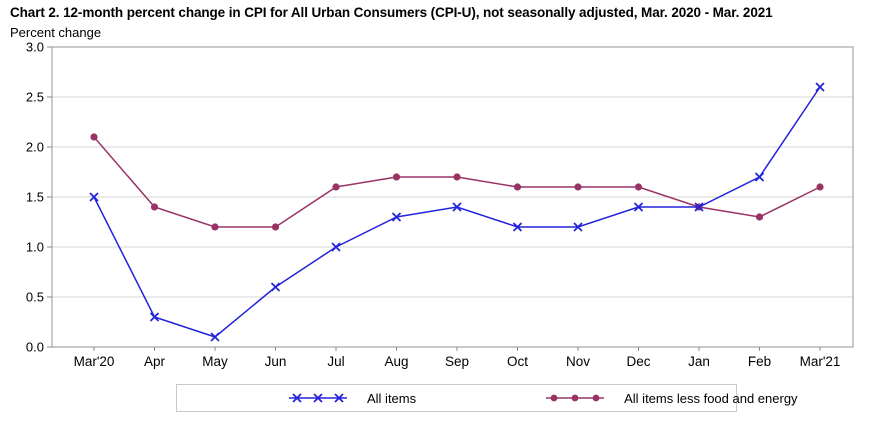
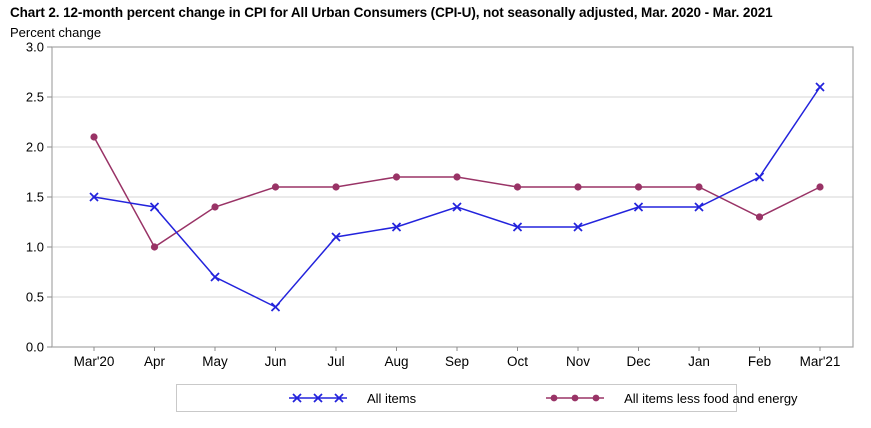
All items/Apr: 0.3 -> 1.4
All items less food and energy/Apr: 1.4 -> 1.0
All items/May: 0.1 -> 0.7
All items less food and energy/May: 1.2 -> 1.4
All items/Jun: 0.6 -> 0.4
All items less food and energy/Jun: 1.2 -> 1.6
All items/Jul: 1.0 -> 1.1
All items/Aug: 1.3 -> 1.2
All items less food and energy/Jan: 1.4 -> 1.6
